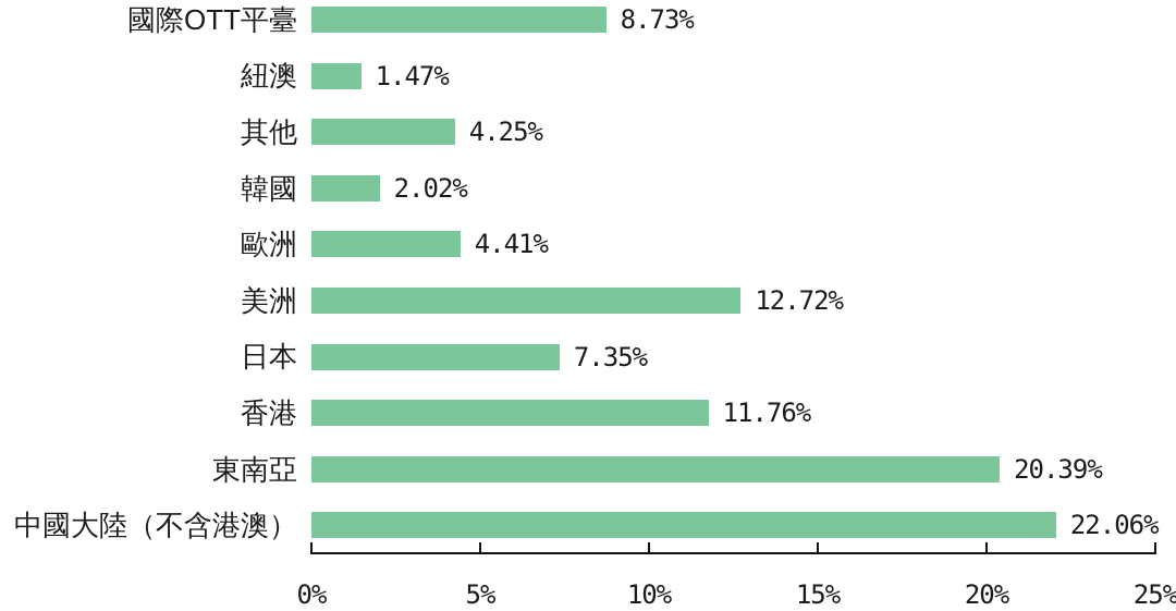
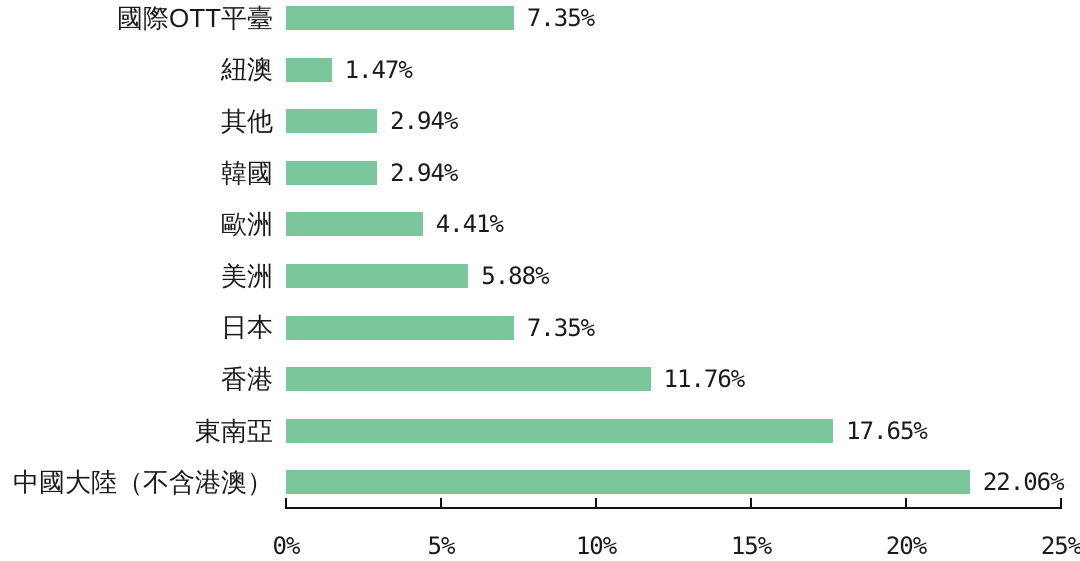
國際OTT平臺: 8.73% -> 7.35%
其他: 4.25% -> 2.94%
韓國: 2.02% -> 2.94%
美洲: 12.72% -> 5.88%
東南亞: 20.39% -> 17.65%
